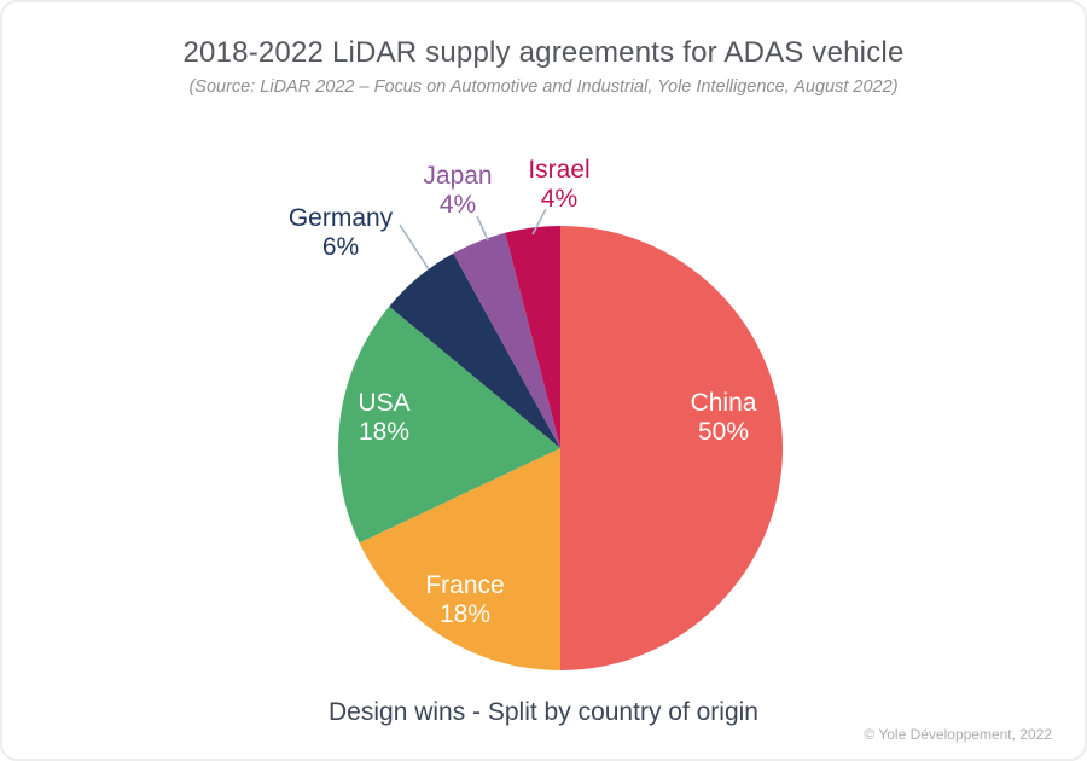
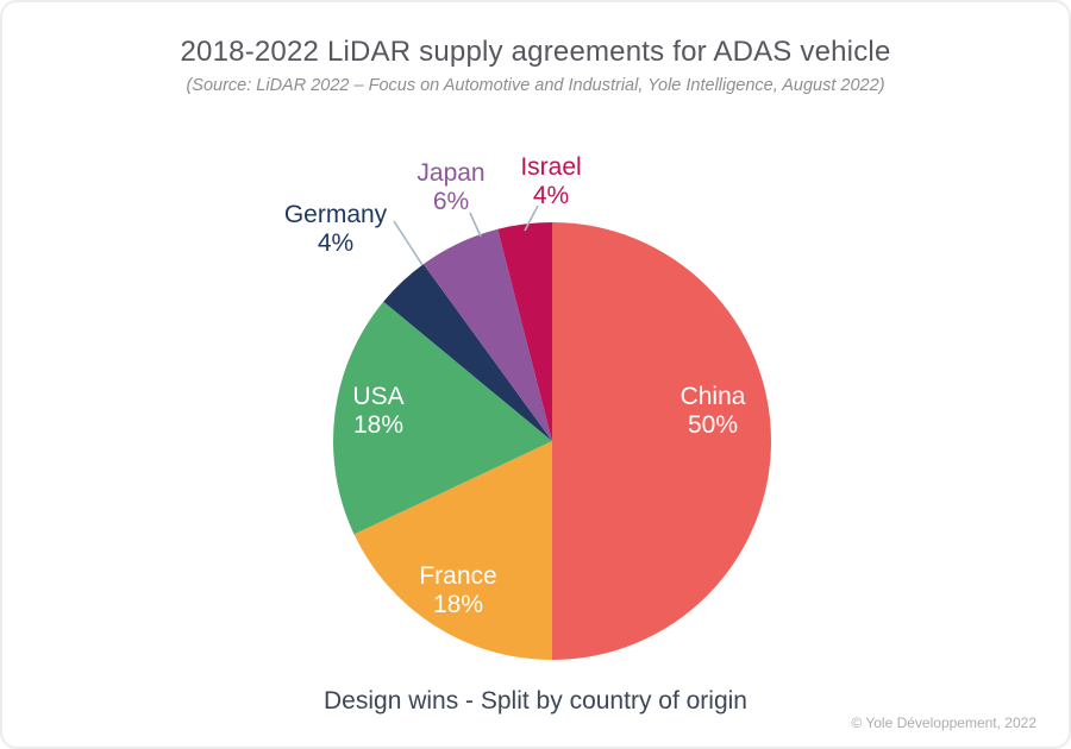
Germany: 6% -> 4%
Japan: 4% -> 6%
